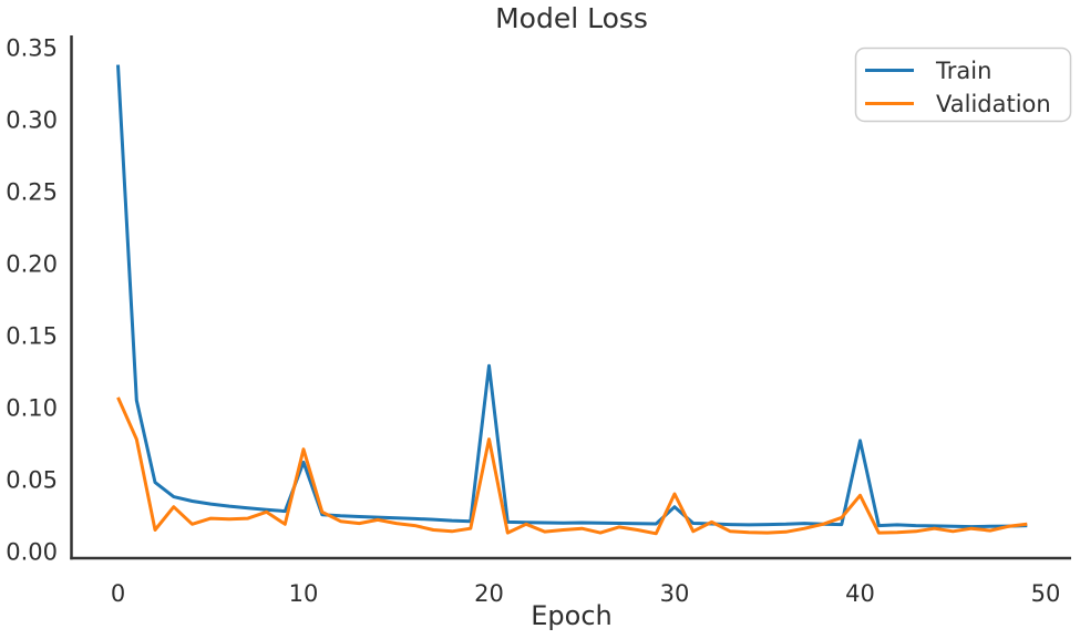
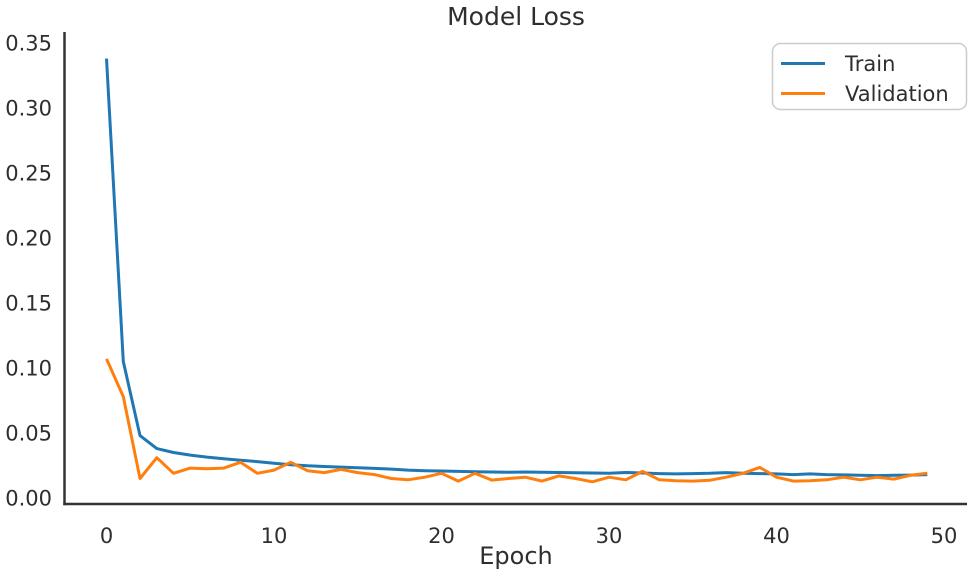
Train/10: 0.062 -> 0.027
Validation/10: 0.071 -> 0.021
Train/20: 0.129 -> 0.021
Validation/20: 0.078 -> 0.019
Train/30: 0.031 -> 0.019
Validation/30: 0.040 -> 0.016
Train/40: 0.077 -> 0.018
Validation/40: 0.039 -> 0.016
